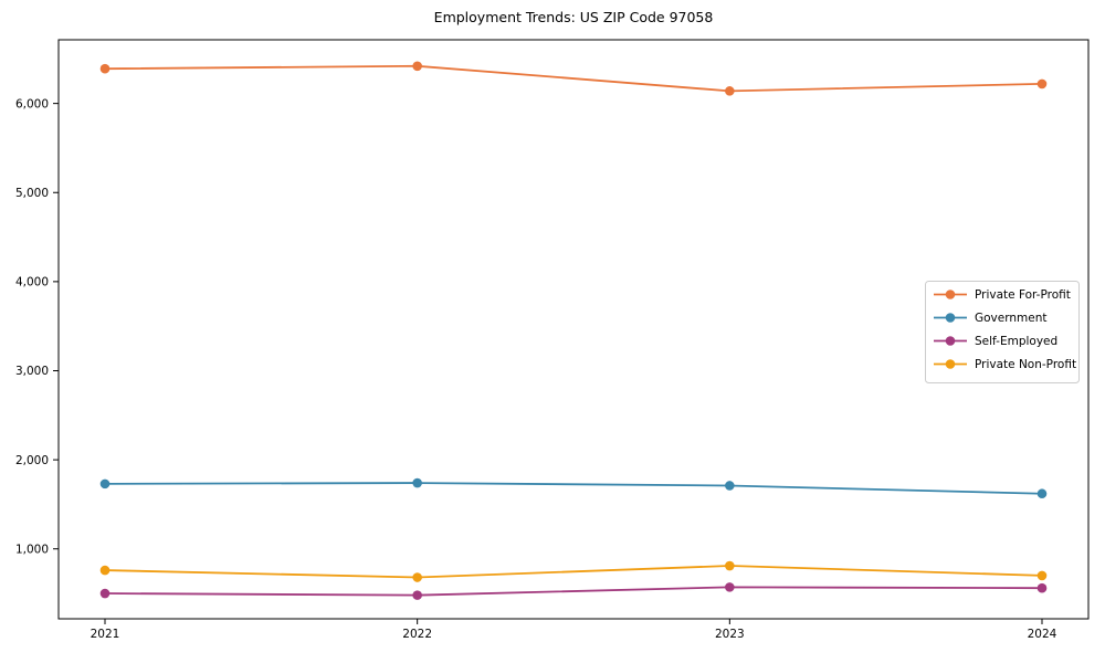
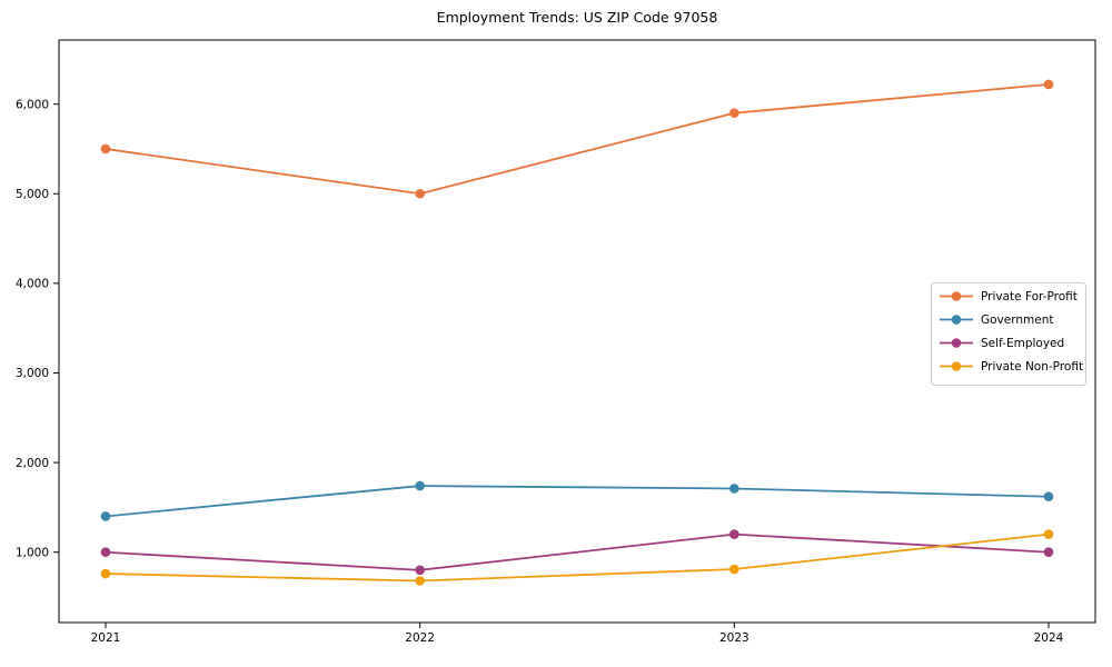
Private For-Profit/2021: 6400 -> 5500
Government/2021: 1700 -> 1400
Self-Employed/2021: 500 -> 1000
Private For-Profit/2022: 6400 -> 5000
Self-Employed/2022: 500 -> 800
Private For-Profit/2023: 6100 -> 5900
Self-Employed/2023: 600 -> 1200
Self-Employed/2024: 600 -> 1000
Private Non-Profit/2024: 700 -> 1200
